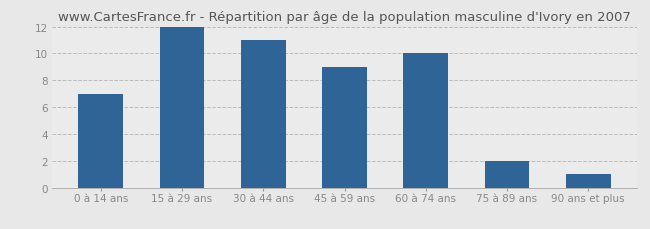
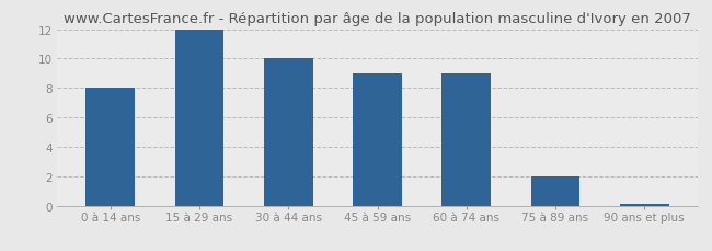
0 à 14 ans: 7.0 -> 8.0
30 à 44 ans: 11.0 -> 10.0
60 à 74 ans: 10.0 -> 9.0
90 ans et plus: 1.0 -> 0.1
